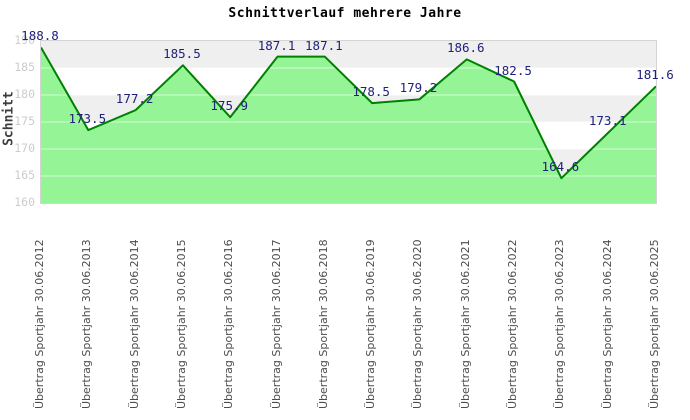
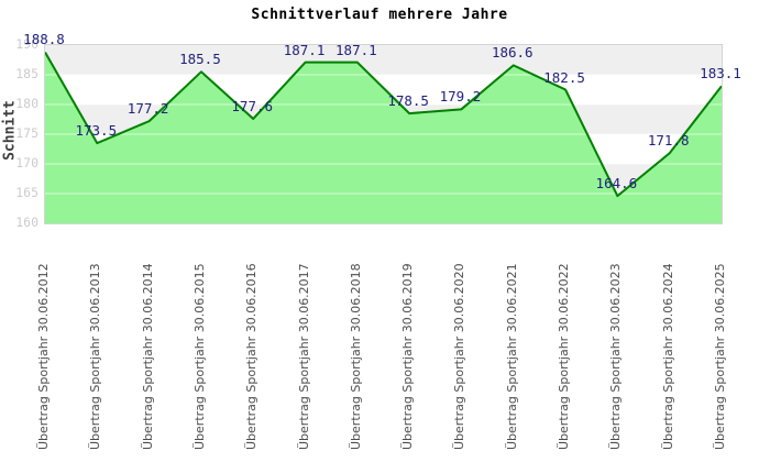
Übertrag Sportjahr 30.06.2016: 175.9 -> 177.6
Übertrag Sportjahr 30.06.2024: 173.1 -> 171.8
Übertrag Sportjahr 30.06.2025: 181.6 -> 183.1
